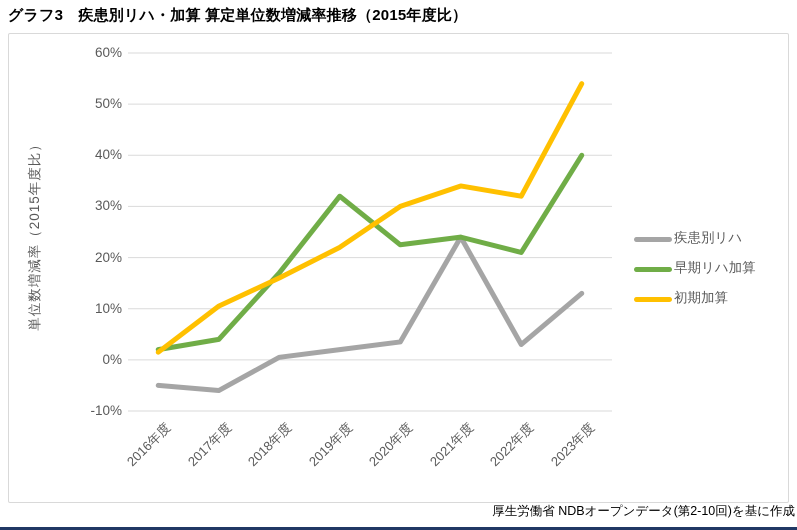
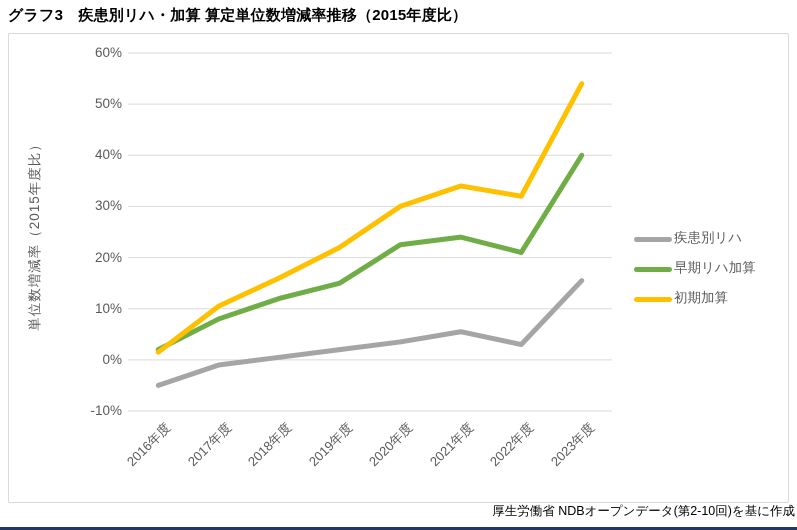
疾患別リハ/2017年度: -6% -> -1%
早期リハ加算/2017年度: 4% -> 8%
早期リハ加算/2018年度: 17% -> 12%
早期リハ加算/2019年度: 32% -> 15%
疾患別リハ/2021年度: 24% -> 6%
疾患別リハ/2023年度: 13% -> 16%
